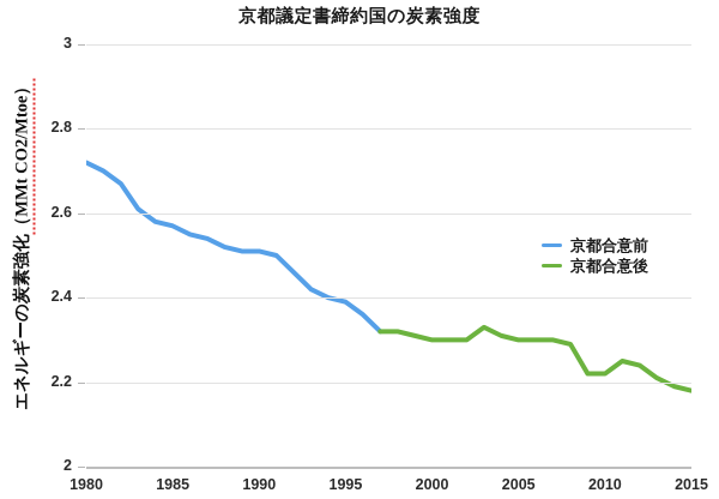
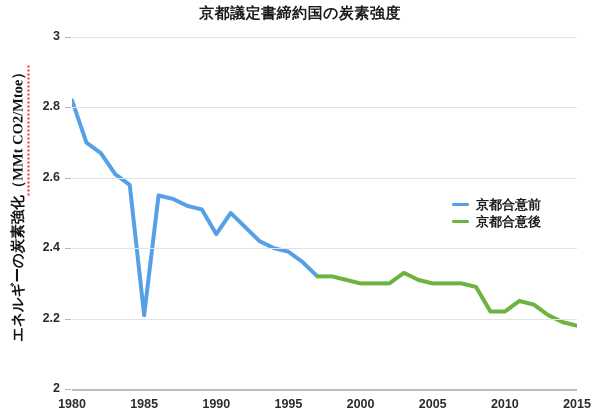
京都合意前/1980: 2.72 -> 2.82
京都合意前/1985: 2.57 -> 2.21
京都合意前/1990: 2.51 -> 2.44
